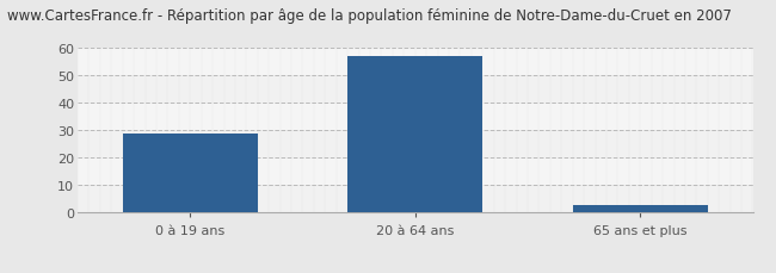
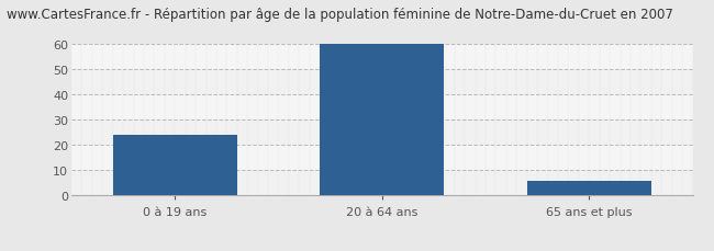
0 à 19 ans: 29 -> 24
20 à 64 ans: 57 -> 60
65 ans et plus: 3 -> 6
